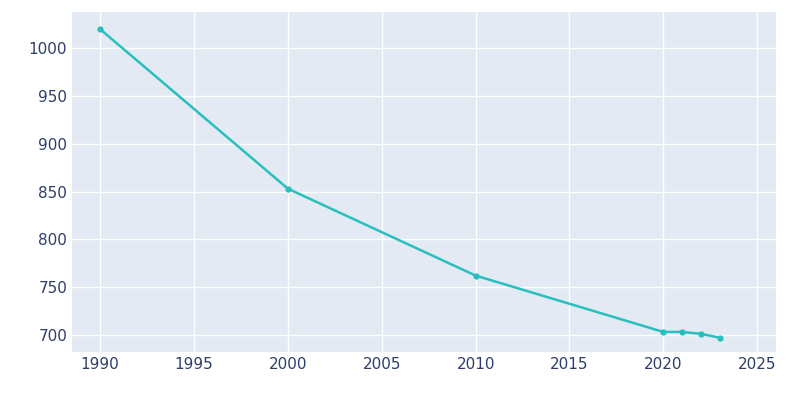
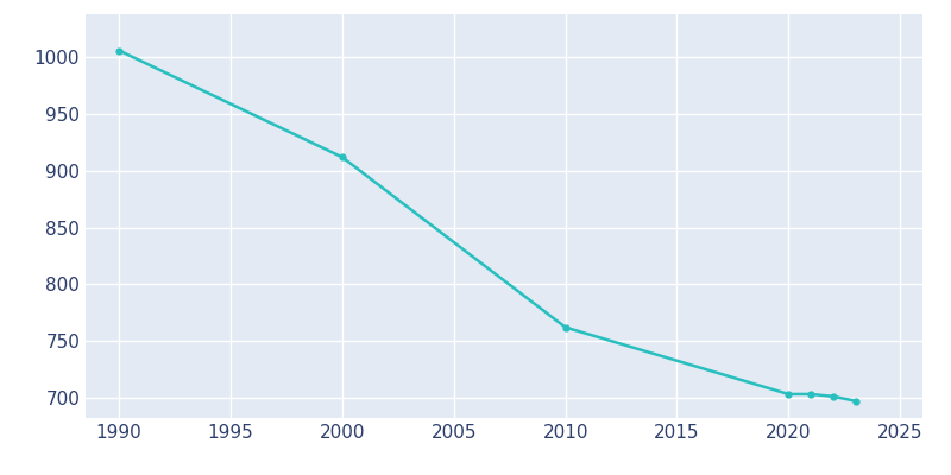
1990: 1020 -> 1006
2000: 853 -> 912
